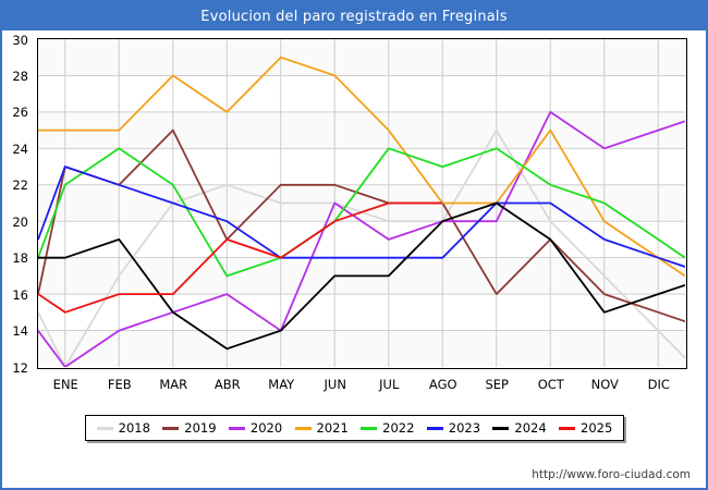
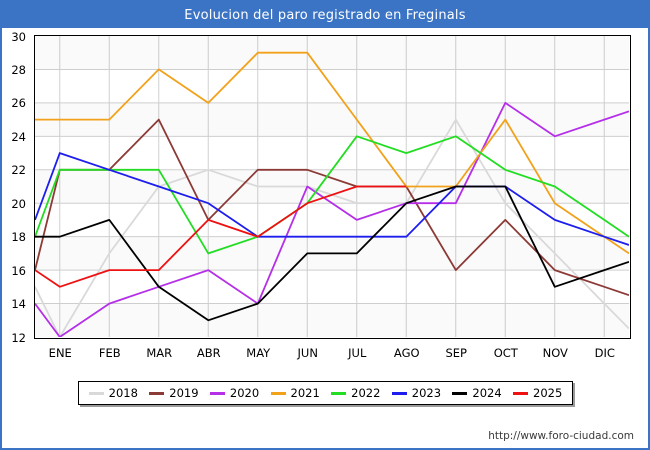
2019/ENE: 23 -> 22
2022/FEB: 24 -> 22
2021/JUN: 28 -> 29
2024/OCT: 19 -> 21
